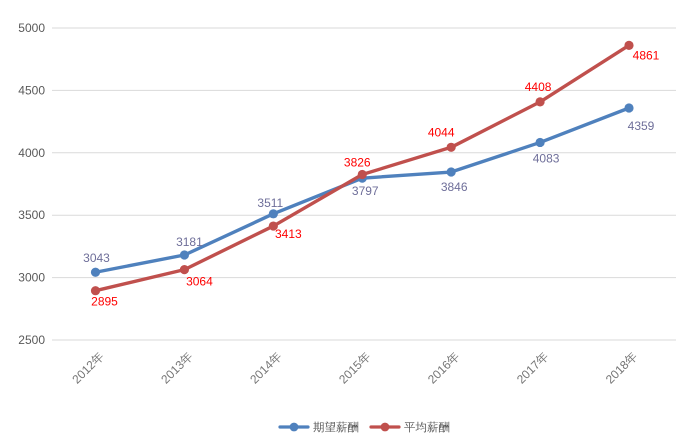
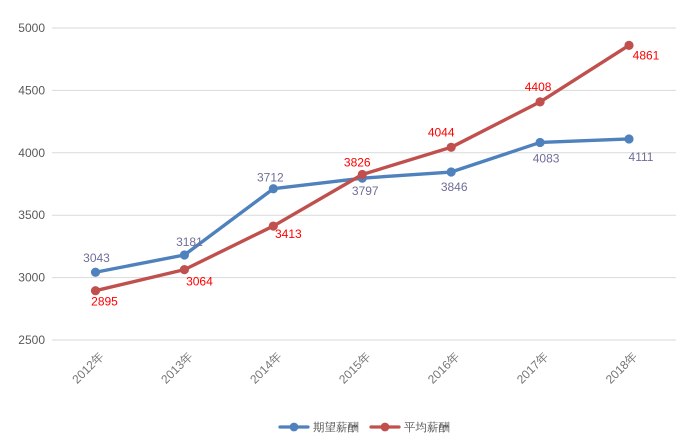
期望薪酬/2014年: 3511 -> 3712
期望薪酬/2018年: 4359 -> 4111
